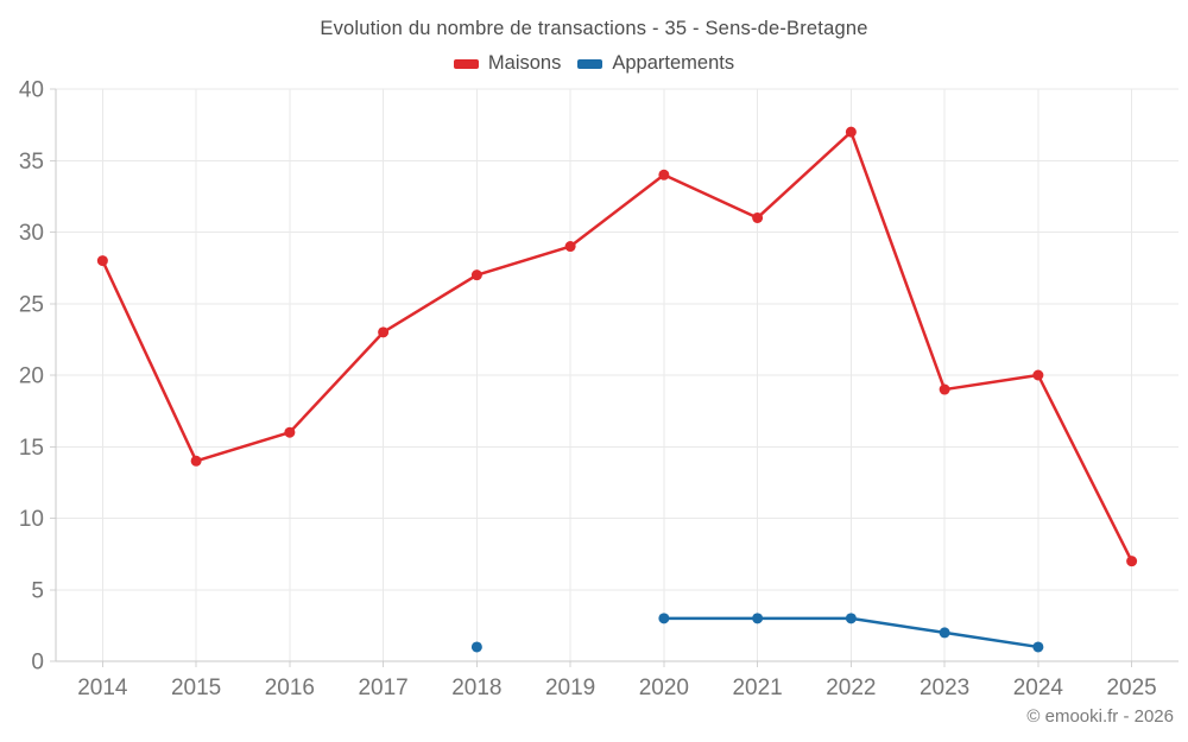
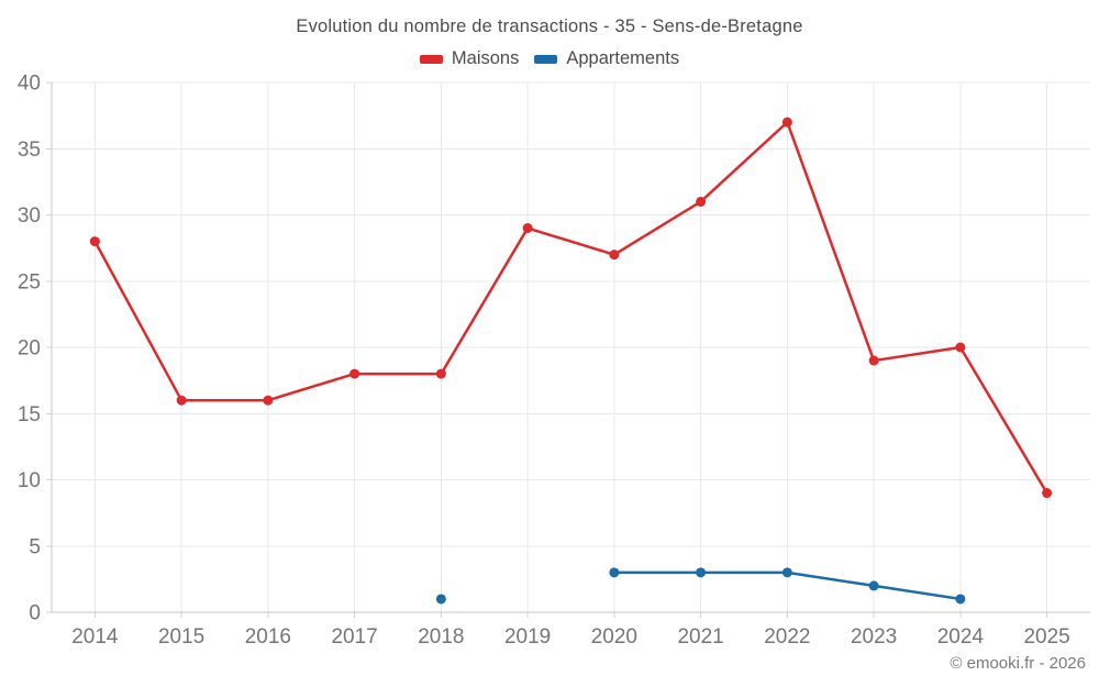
Maisons/2015: 14 -> 16
Maisons/2017: 23 -> 18
Maisons/2018: 27 -> 18
Maisons/2020: 34 -> 27
Maisons/2025: 7 -> 9
